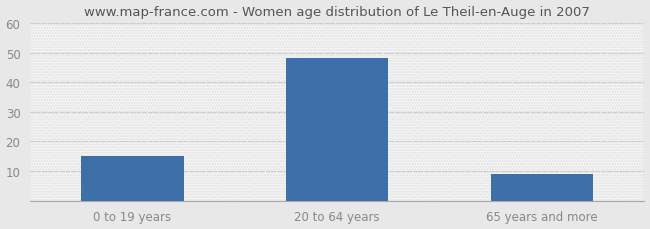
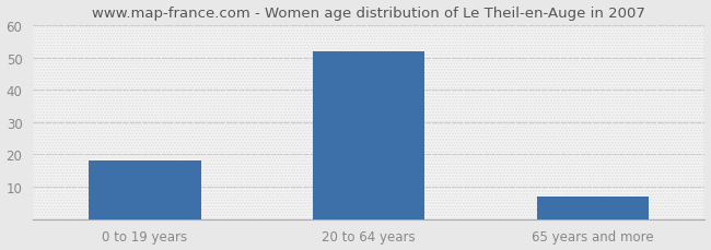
0 to 19 years: 15 -> 18
20 to 64 years: 48 -> 52
65 years and more: 9 -> 7
